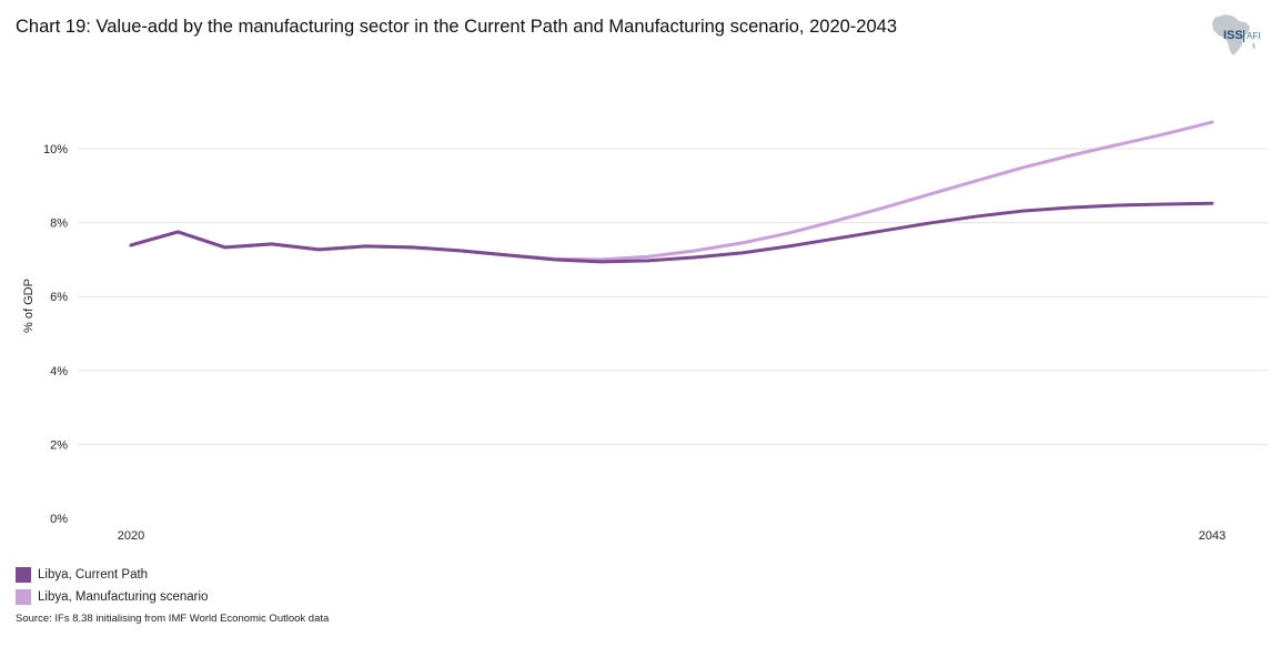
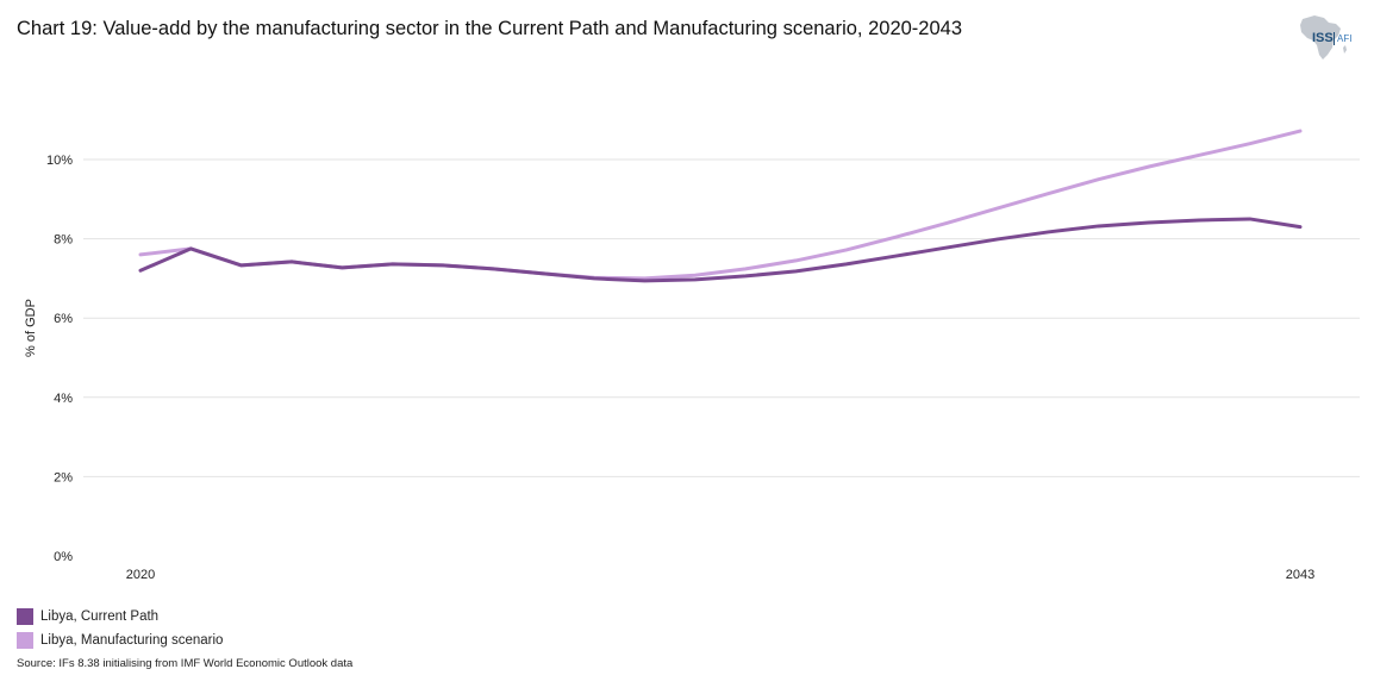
Libya, Current Path/2020: 7.4% -> 7.2%
Libya, Manufacturing scenario/2020: 7.4% -> 7.6%
Libya, Current Path/2043: 8.5% -> 8.3%
